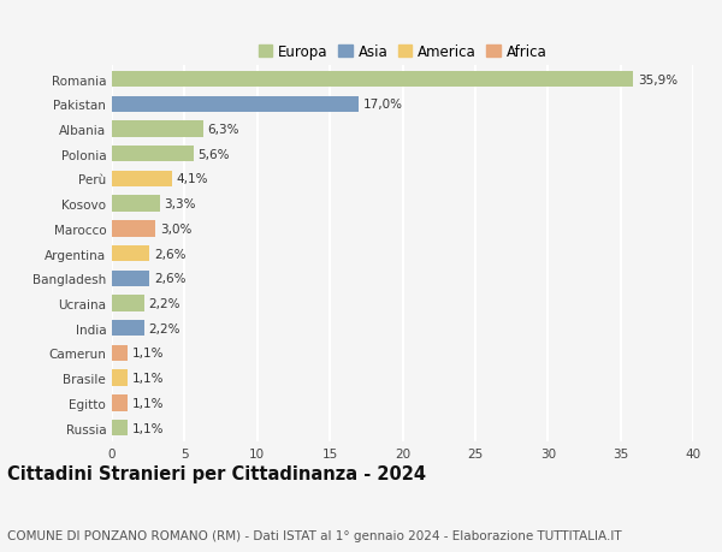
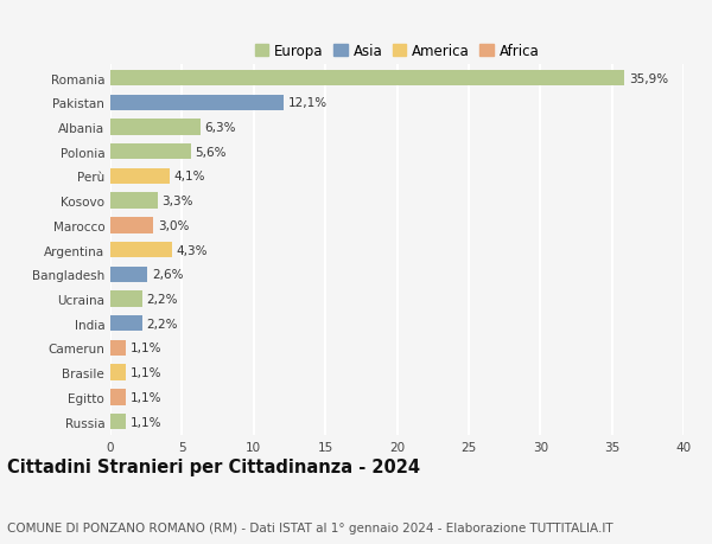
Pakistan: 17,0% -> 12,1%
Argentina: 2,6% -> 4,3%
